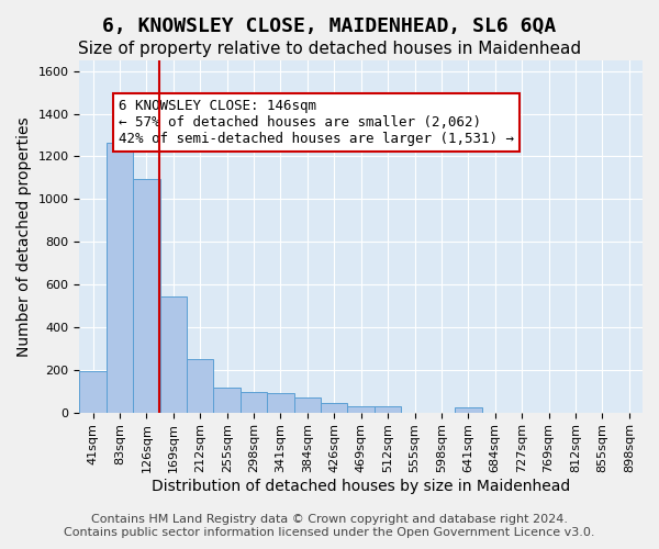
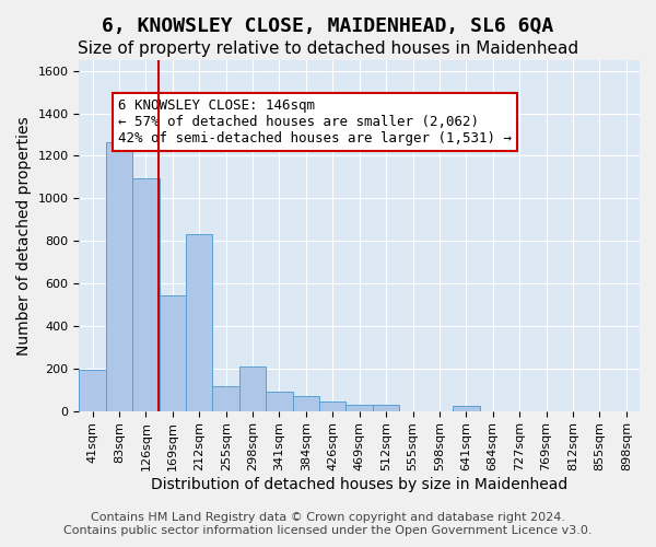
212sqm: 250 -> 830
298sqm: 100 -> 210
